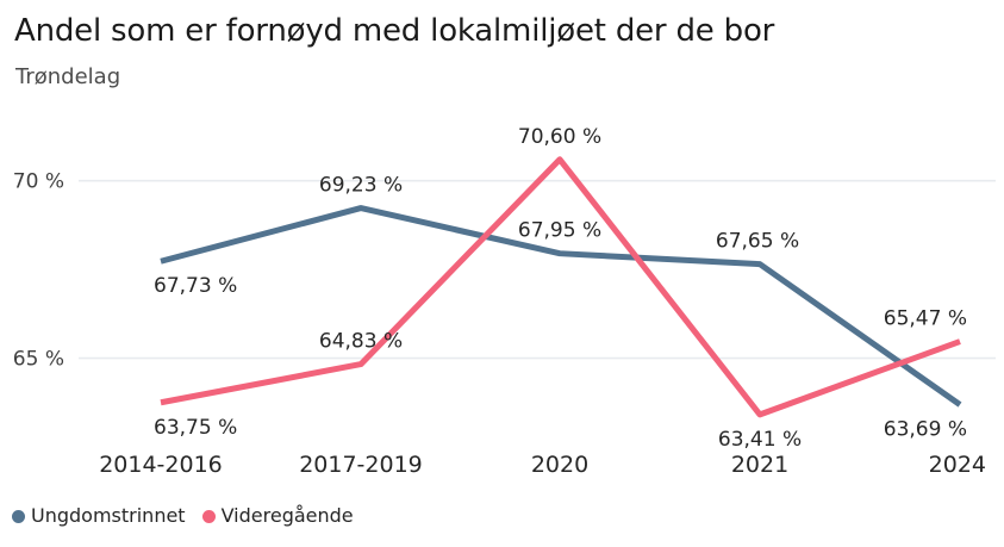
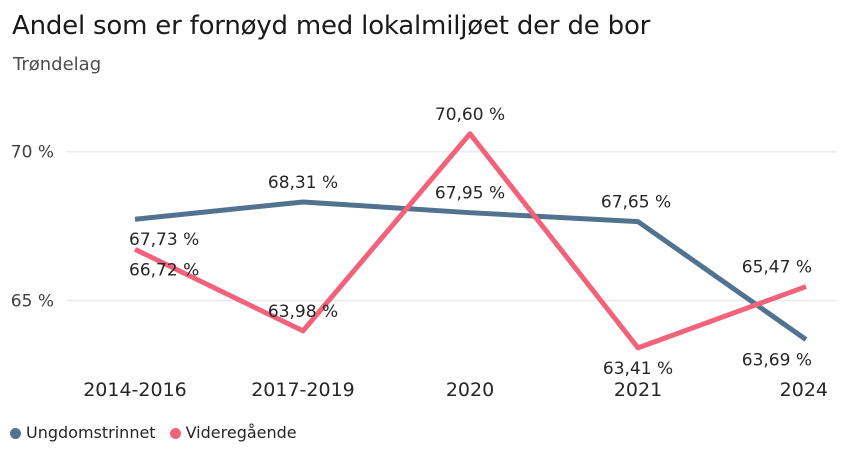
Videregående/2014-2016: 63,75 -> 66,72
Ungdomstrinnet/2017-2019: 69,23 -> 68,31
Videregående/2017-2019: 64,83 -> 63,98
